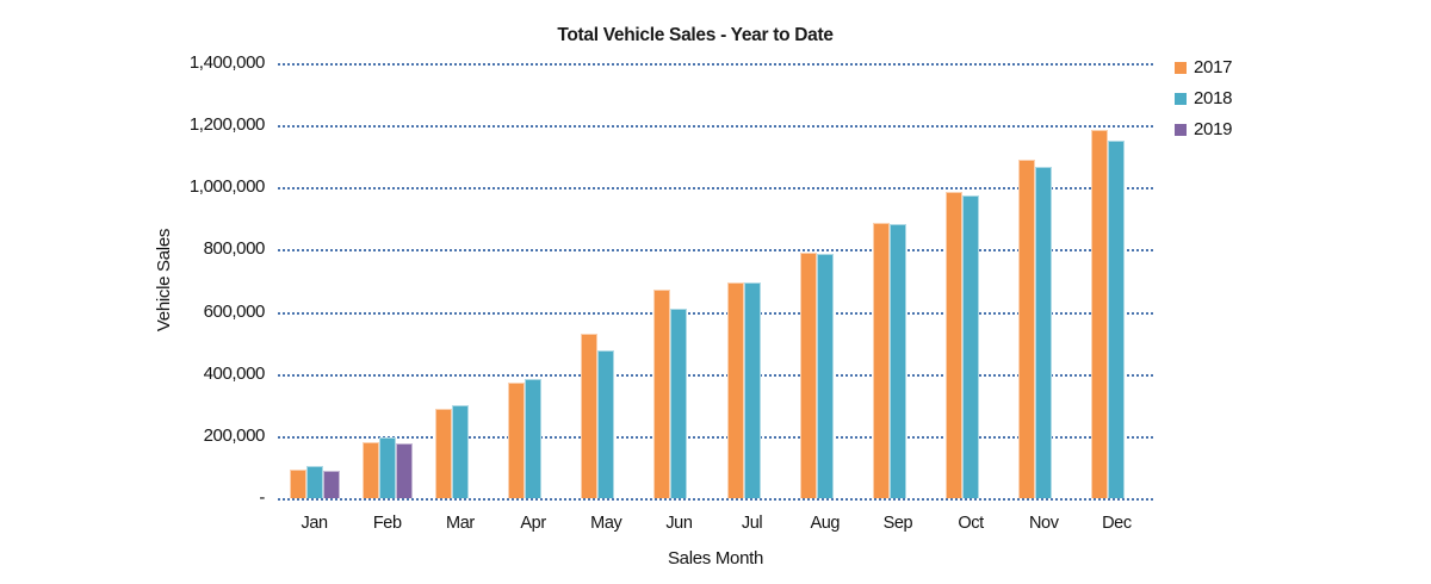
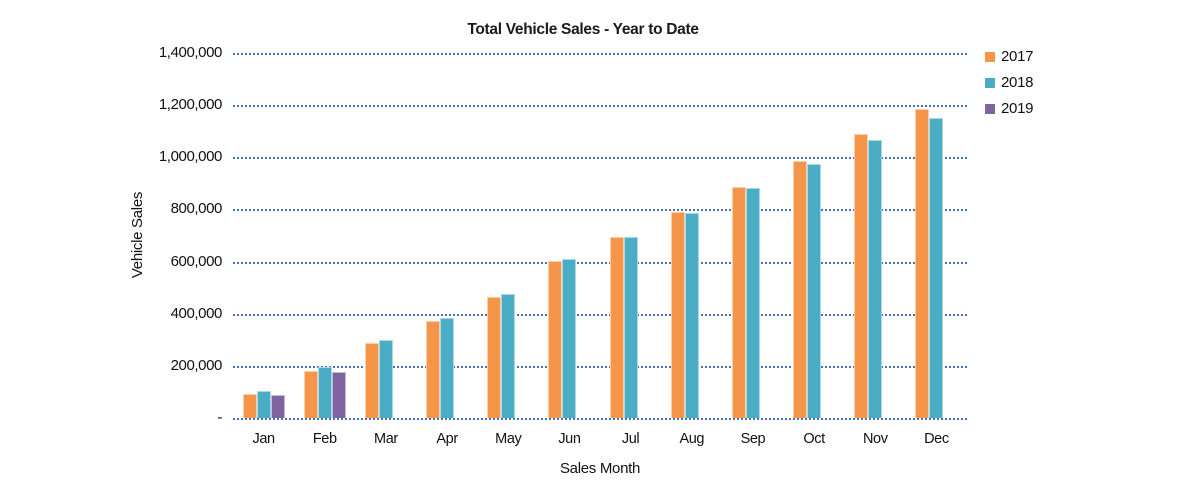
2017/May: 530000 -> 460000
2017/Jun: 670000 -> 600000
